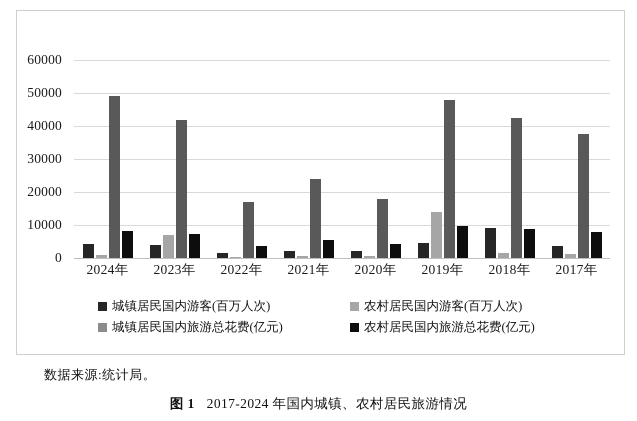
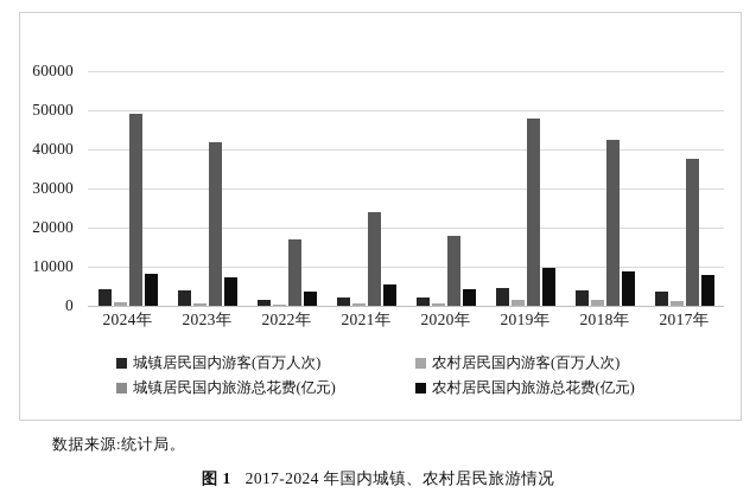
农村居民国内游客(百万人次)/2023年: 7000 -> 1000
农村居民国内游客(百万人次)/2019年: 14000 -> 2000
城镇居民国内游客(百万人次)/2018年: 9000 -> 4000
